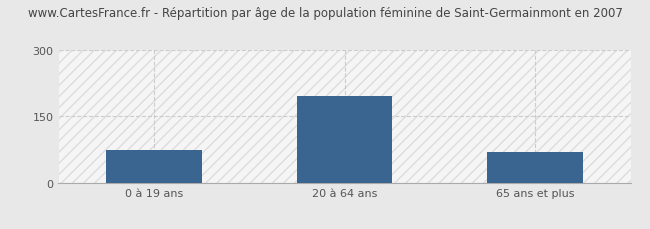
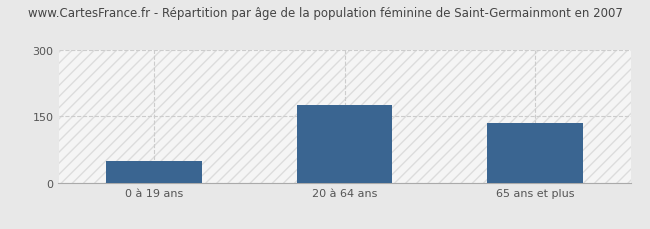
0 à 19 ans: 75 -> 50
20 à 64 ans: 195 -> 175
65 ans et plus: 70 -> 135
